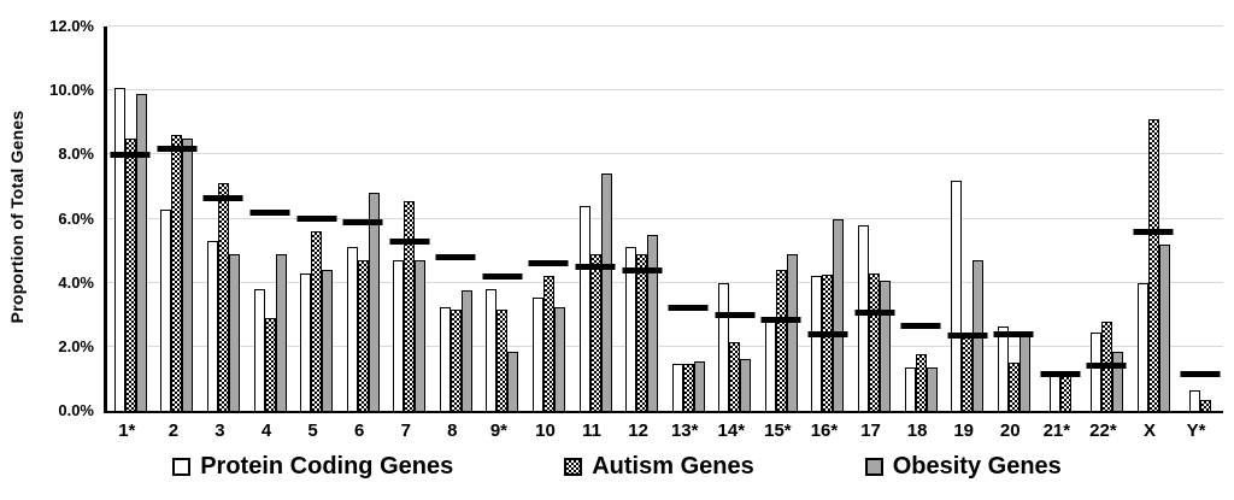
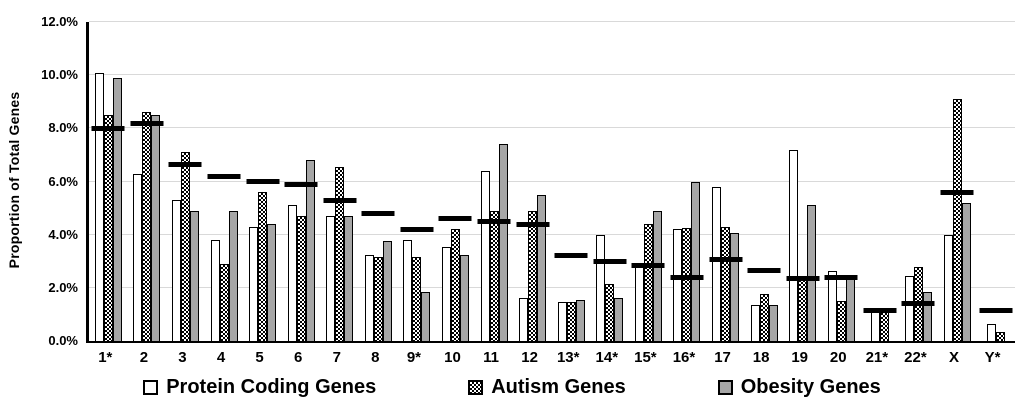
Protein Coding Genes/12: 5.1% -> 1.6%
Obesity Genes/19: 4.7% -> 5.1%
